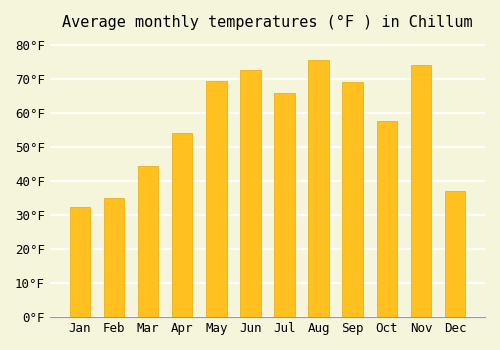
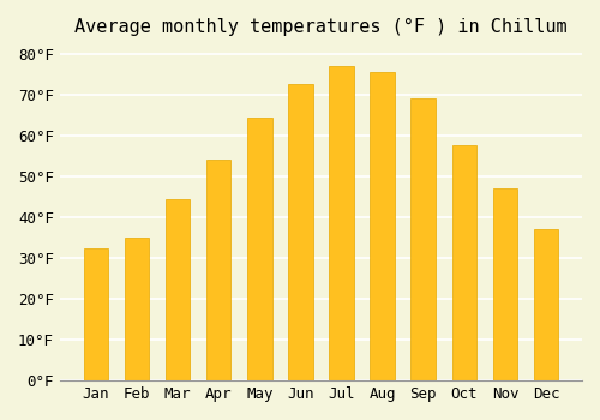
May: 69.5°F -> 64.5°F
Jul: 66.0°F -> 77.0°F
Nov: 74.0°F -> 47.0°F
